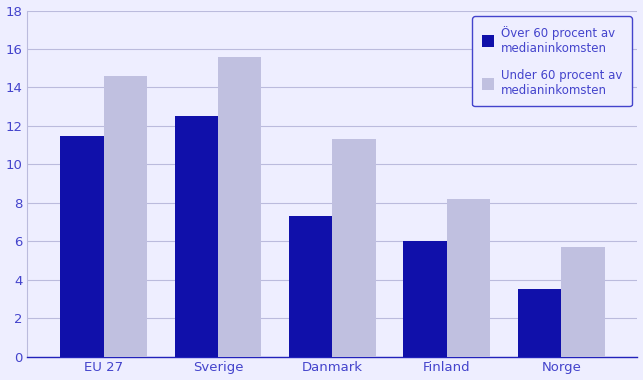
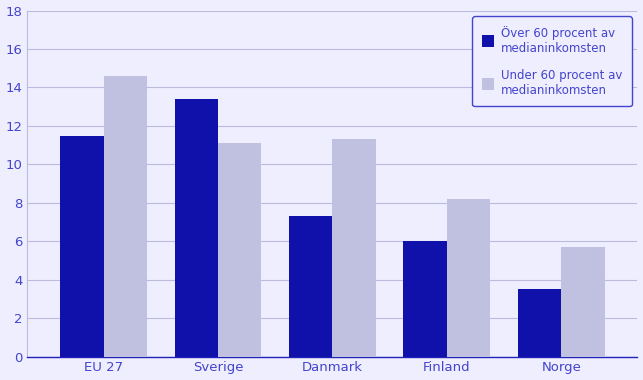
Över 60 procent av medianinkomsten/Sverige: 12.5 -> 13.4
Under 60 procent av medianinkomsten/Sverige: 15.6 -> 11.1
